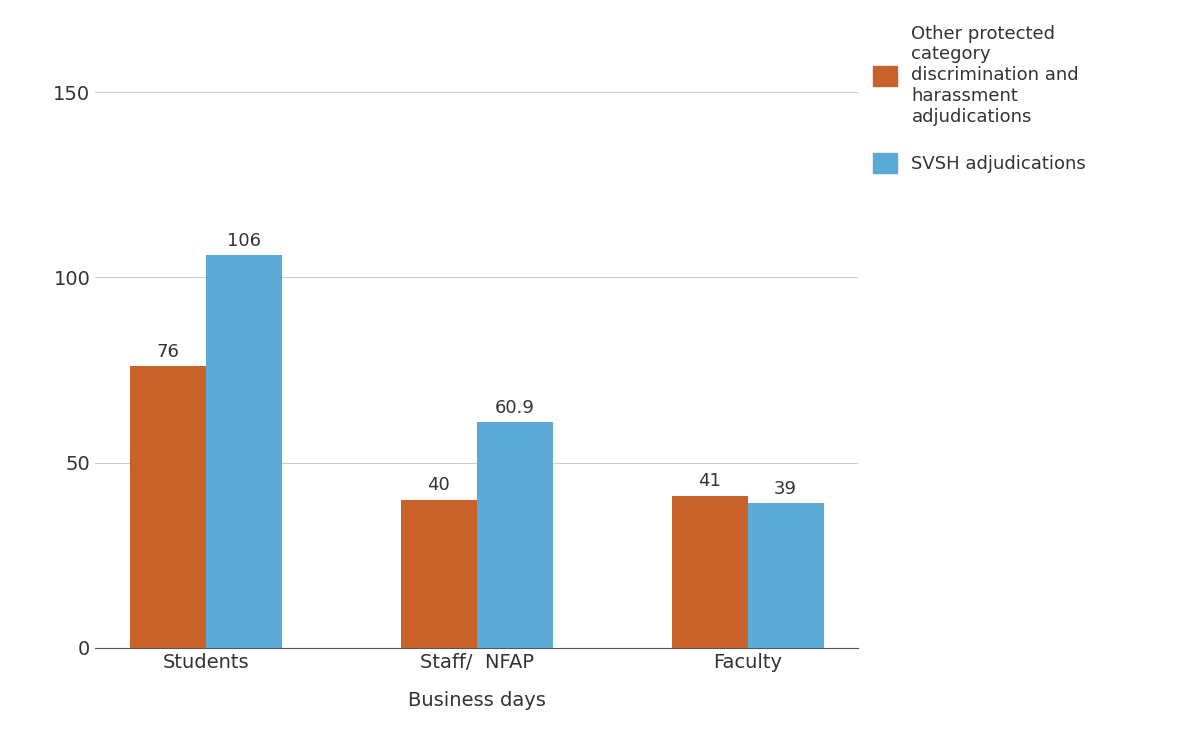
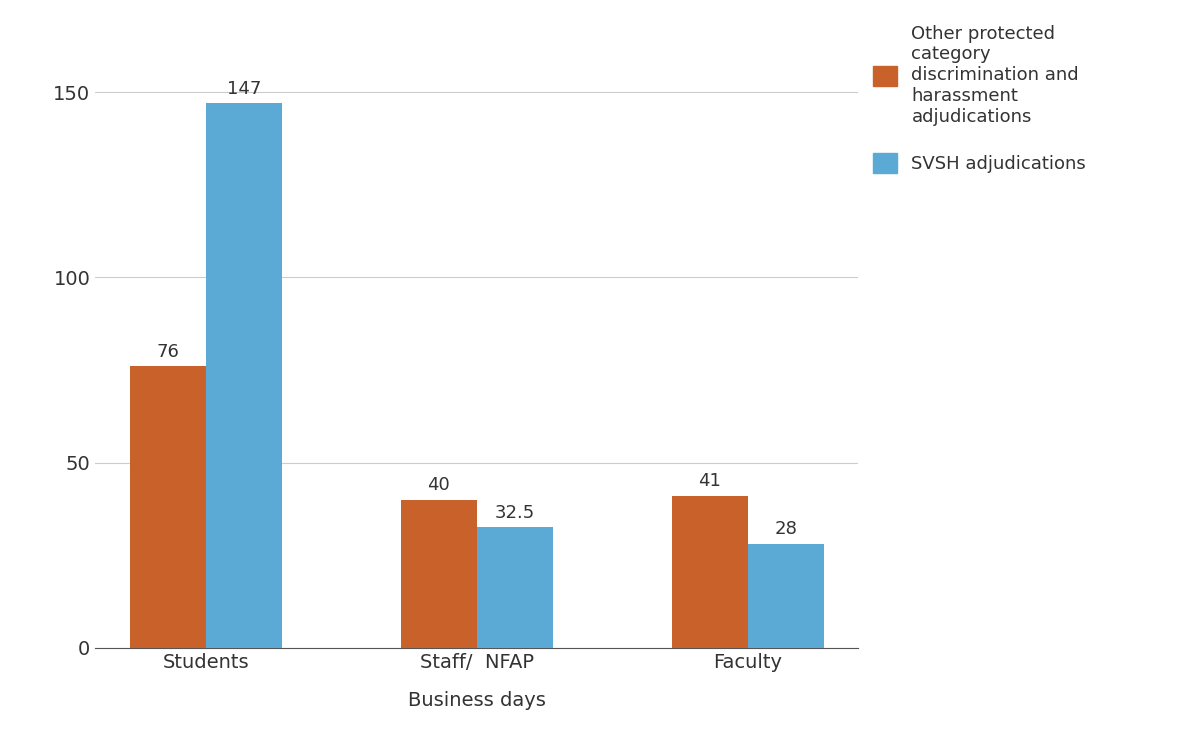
SVSH adjudications/Students: 106 -> 147
SVSH adjudications/Staff/ NFAP: 60.9 -> 32.5
SVSH adjudications/Faculty: 39 -> 28
